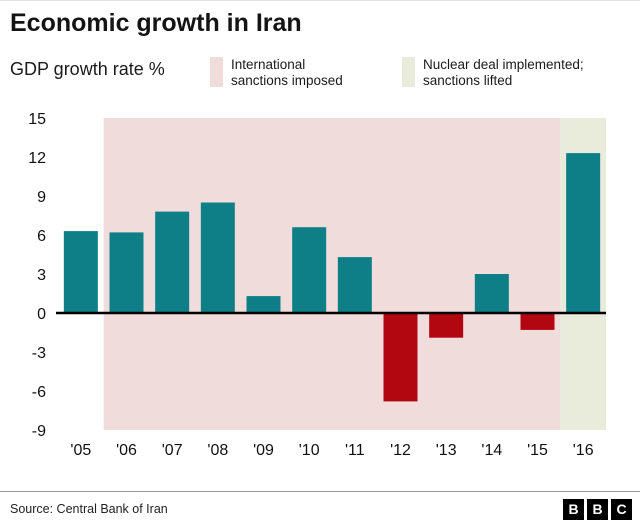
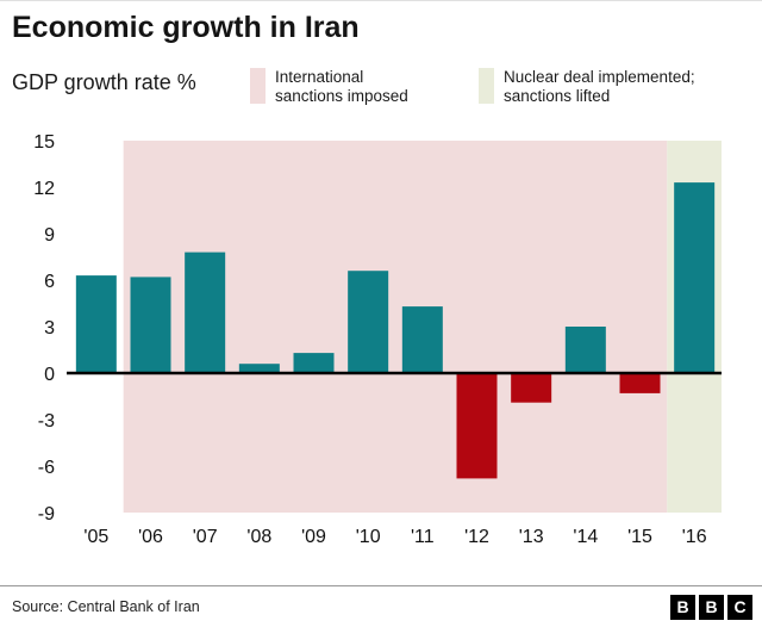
'08: 8.5 -> 0.6
